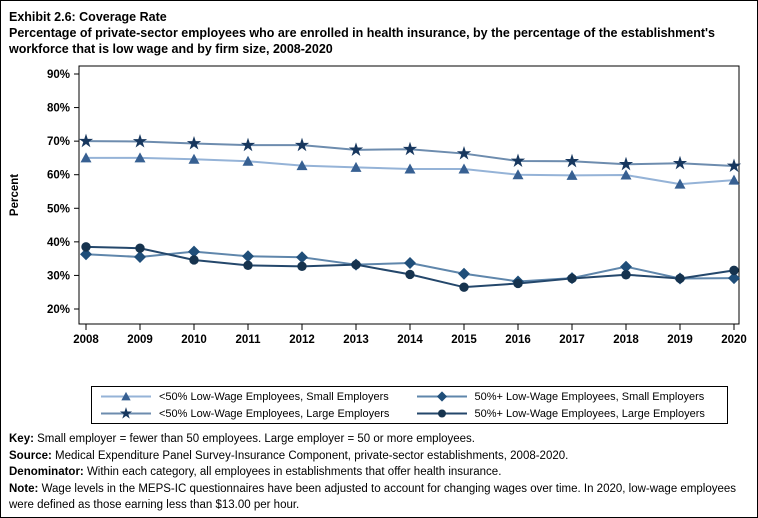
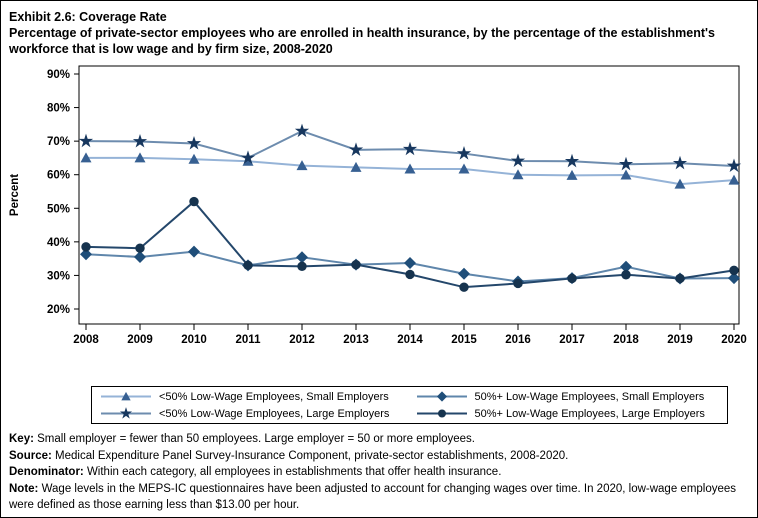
50%+ Low-Wage Employees, Large Employers/2010: 35% -> 52%
<50% Low-Wage Employees, Large Employers/2011: 69% -> 65%
50%+ Low-Wage Employees, Small Employers/2011: 36% -> 33%
<50% Low-Wage Employees, Large Employers/2012: 69% -> 73%
